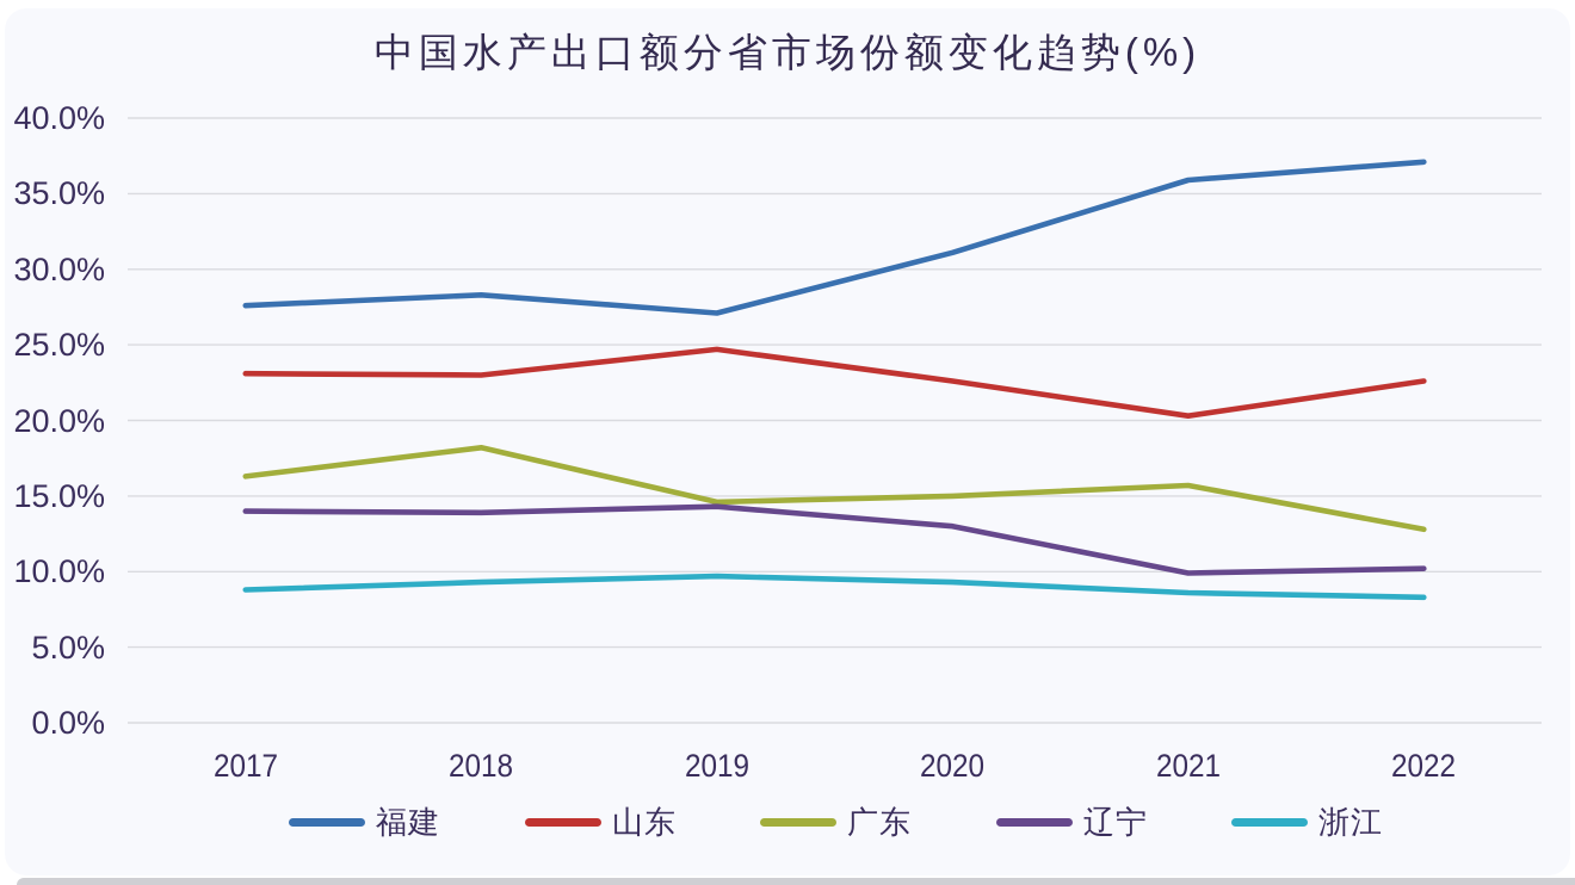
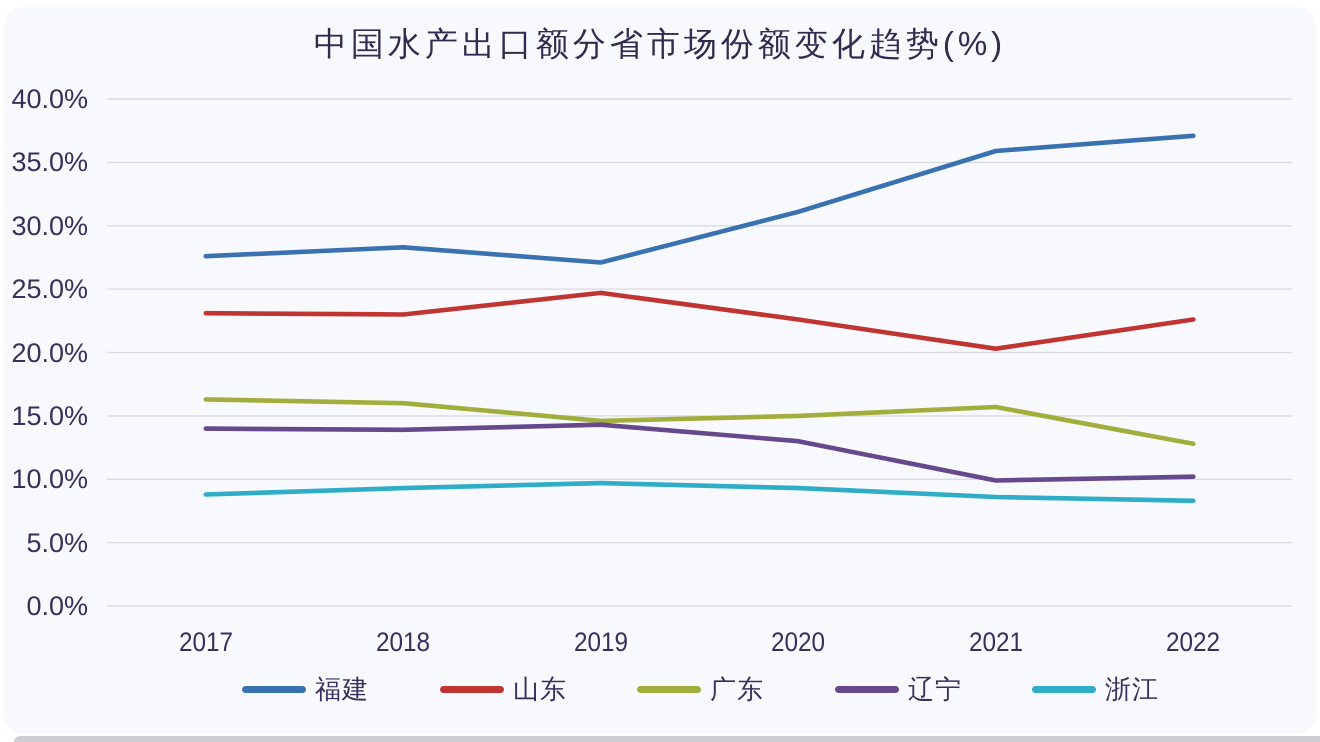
广东/2018: 18.2% -> 16.0%
